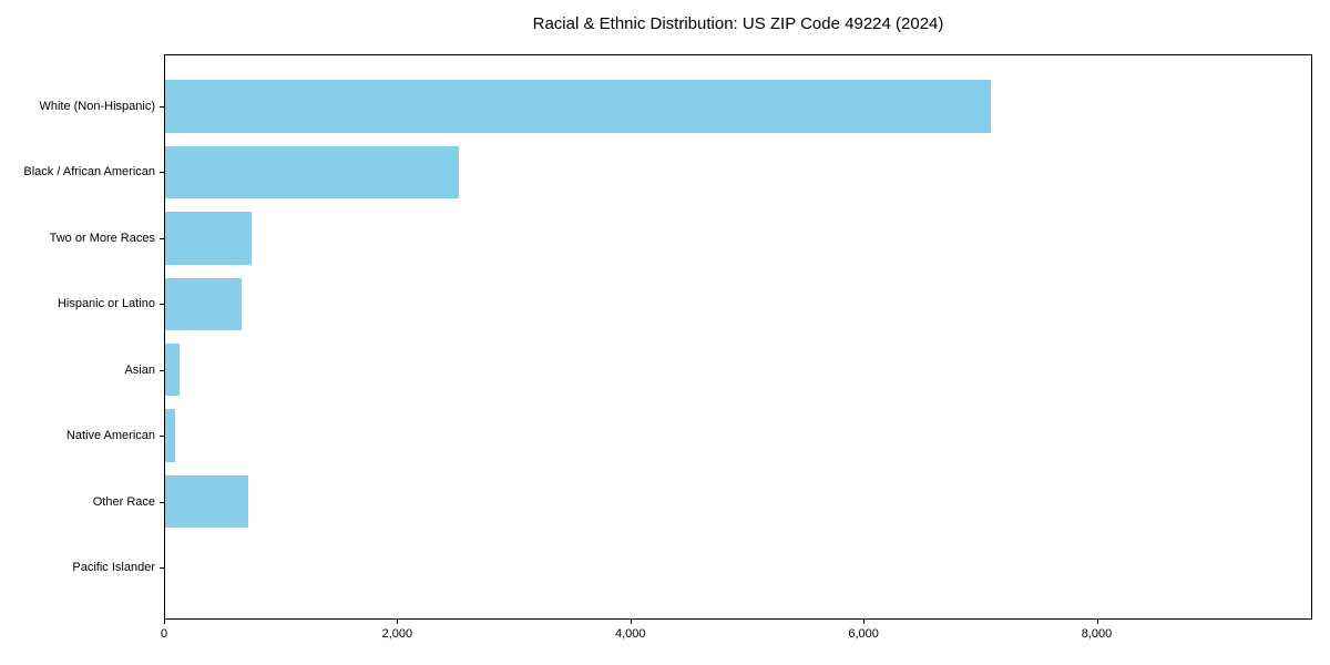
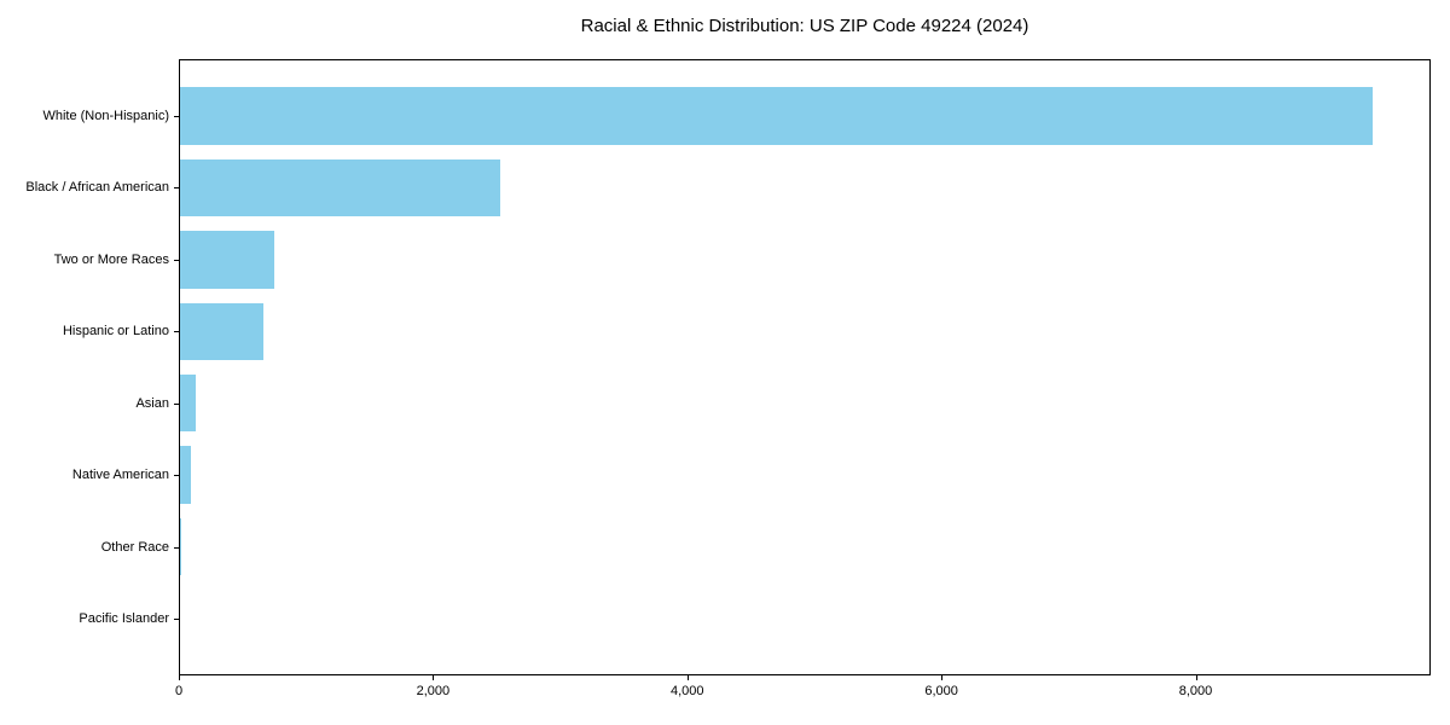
White (Non-Hispanic): 7080 -> 9380
Other Race: 710 -> 10
